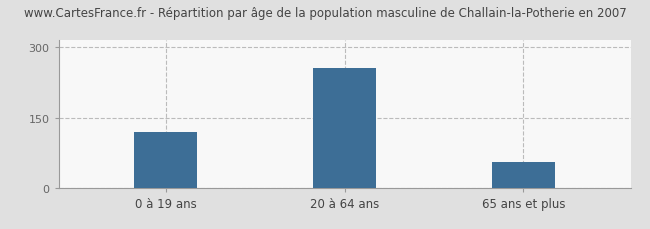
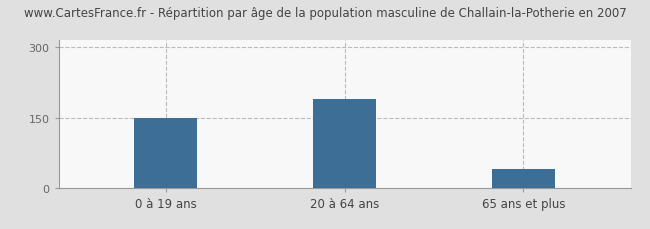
0 à 19 ans: 120 -> 150
20 à 64 ans: 255 -> 190
65 ans et plus: 55 -> 40
